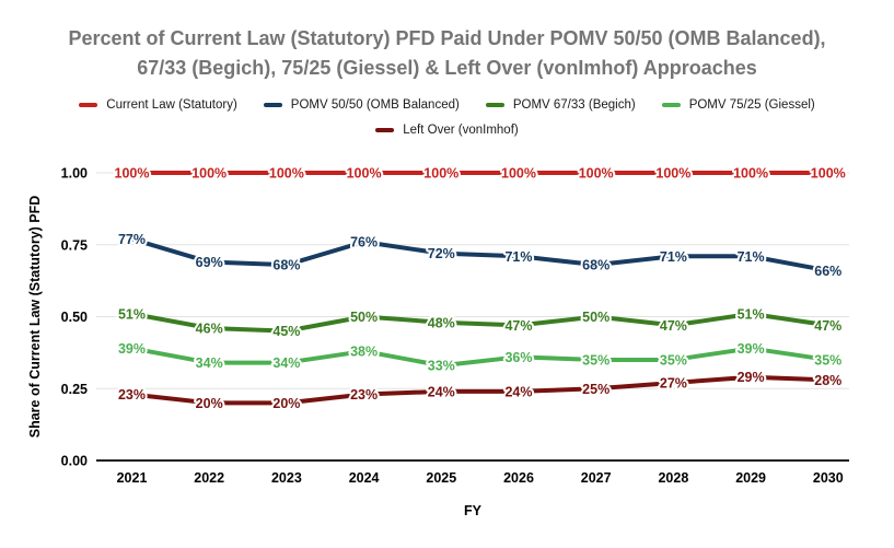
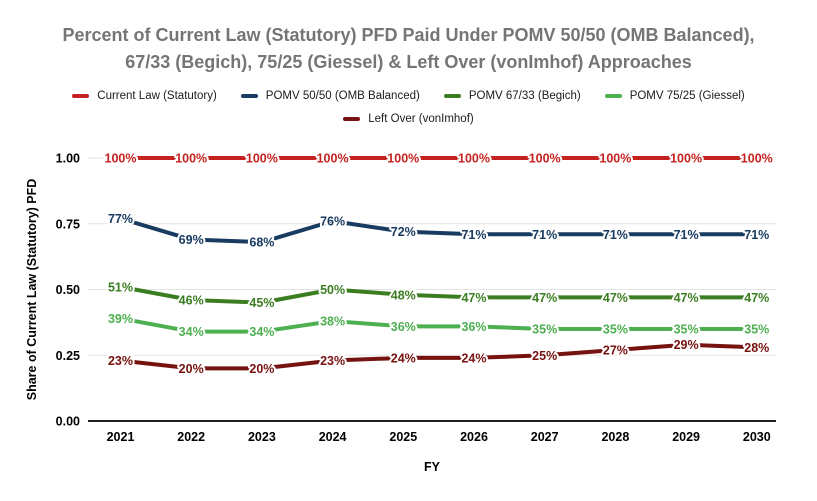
POMV 75/25 (Giessel)/2025: 33% -> 36%
POMV 50/50 (OMB Balanced)/2027: 68% -> 71%
POMV 67/33 (Begich)/2027: 50% -> 47%
POMV 67/33 (Begich)/2029: 51% -> 47%
POMV 75/25 (Giessel)/2029: 39% -> 35%
POMV 50/50 (OMB Balanced)/2030: 66% -> 71%
